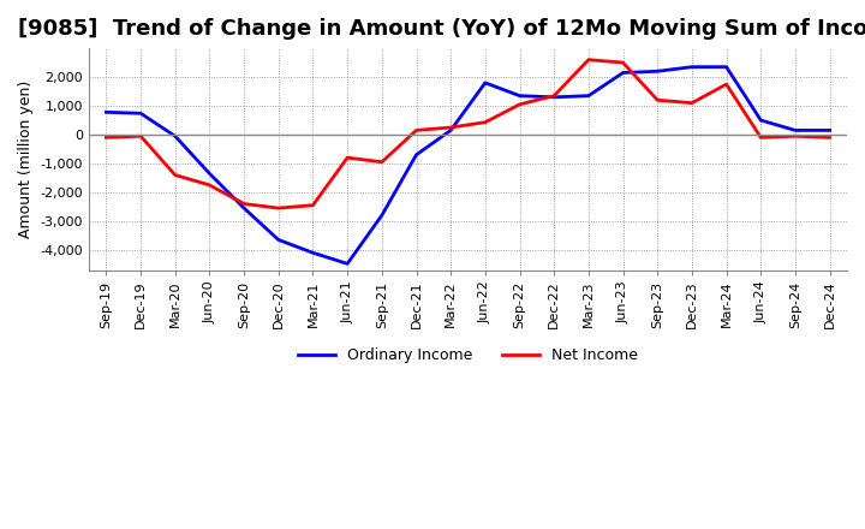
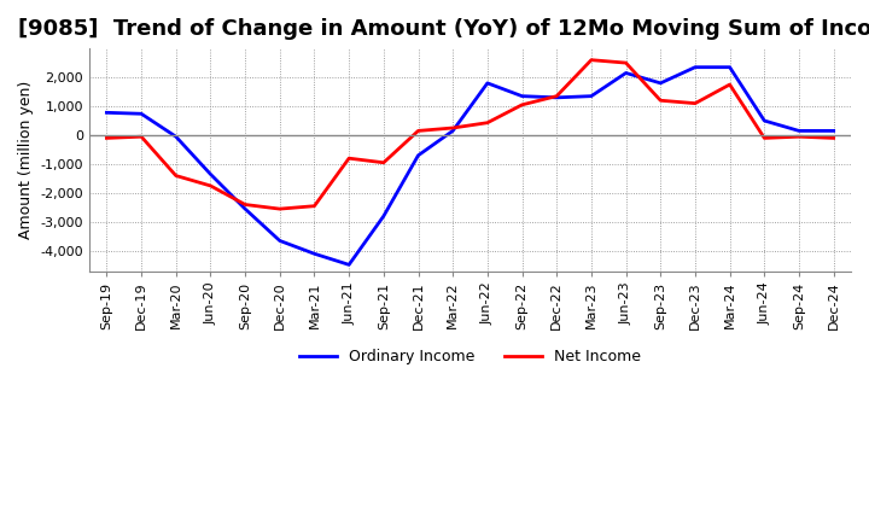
Ordinary Income/Sep-23: 2,200 -> 1,800
